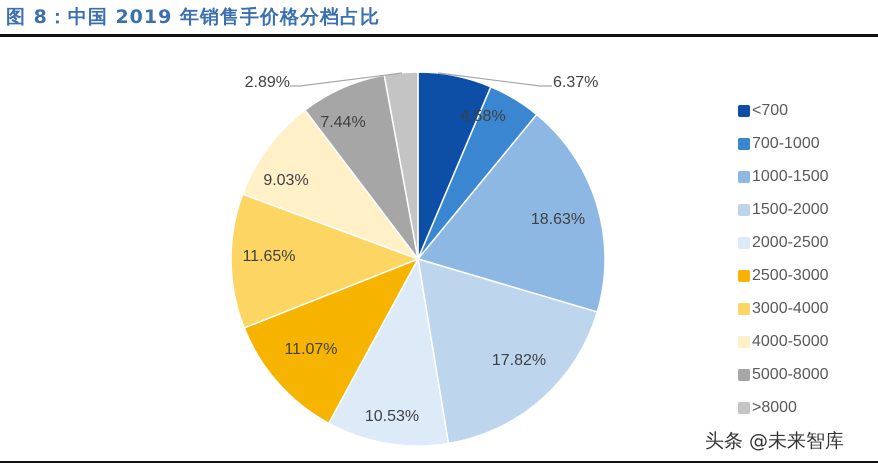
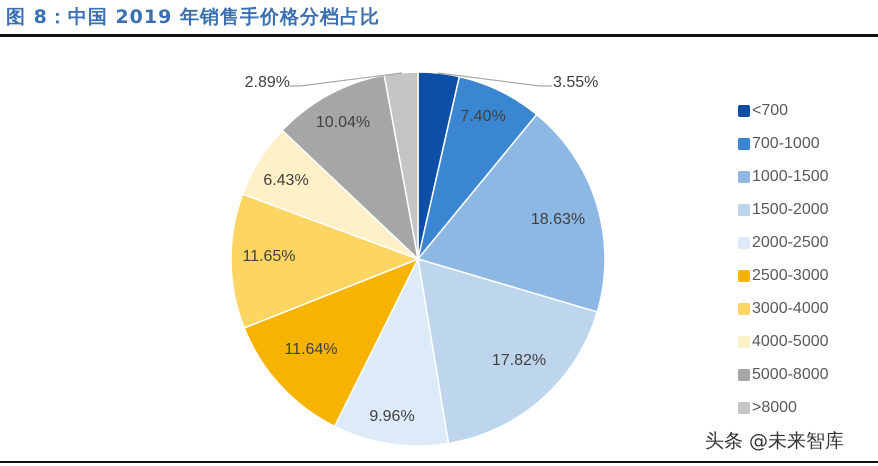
<700: 6.37% -> 3.55%
700-1000: 4.58% -> 7.40%
2000-2500: 10.53% -> 9.96%
2500-3000: 11.07% -> 11.64%
4000-5000: 9.03% -> 6.43%
5000-8000: 7.44% -> 10.04%
